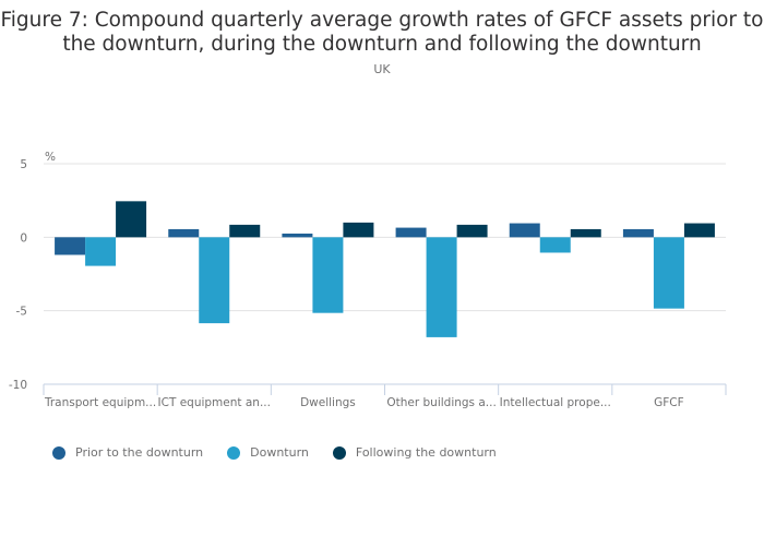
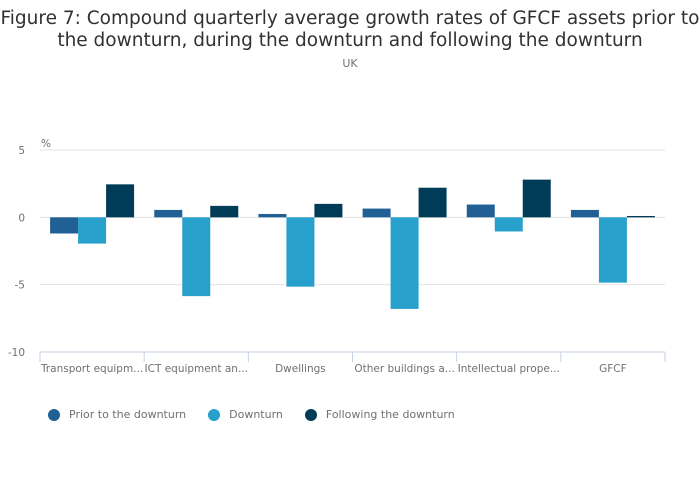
Following the downturn/Other buildings a...: 0.8 -> 2.2
Following the downturn/Intellectual prope...: 0.6 -> 2.8
Following the downturn/GFCF: 0.9 -> 0.1
